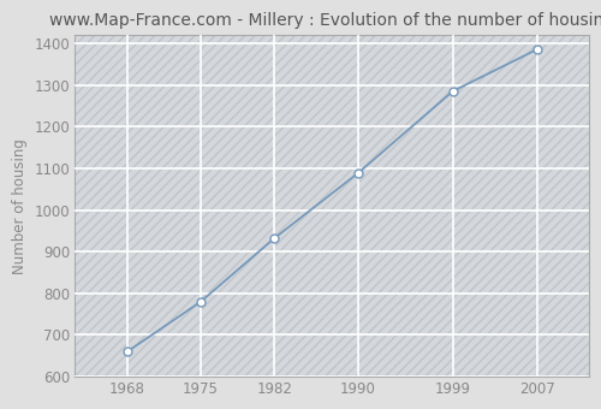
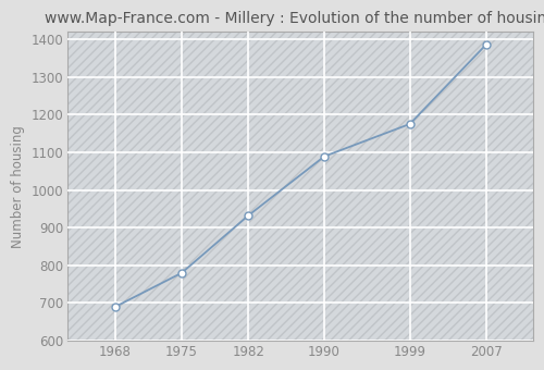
1968: 660 -> 690
1999: 1285 -> 1175
